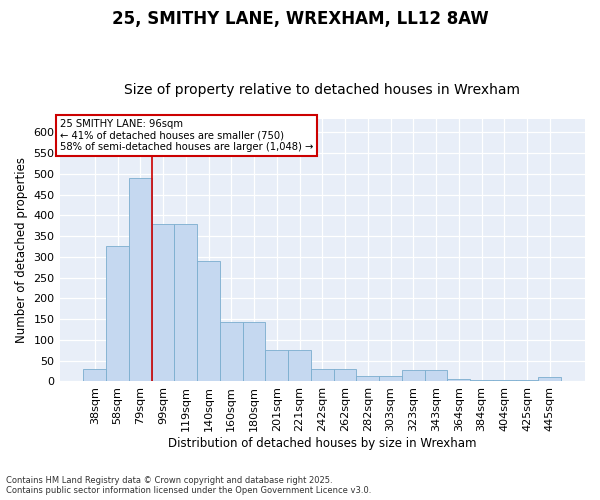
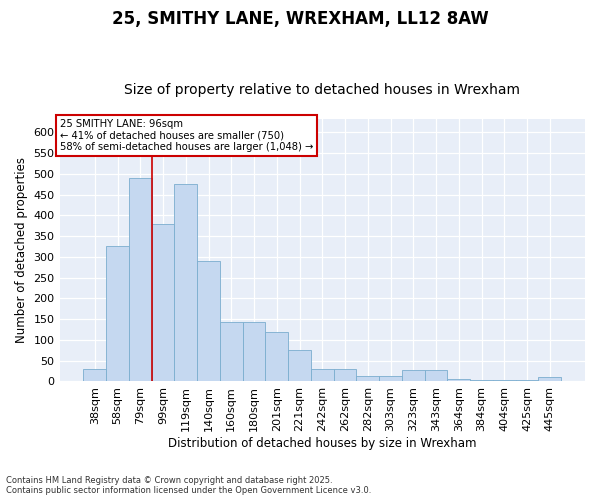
119sqm: 380 -> 475
201sqm: 76 -> 120
